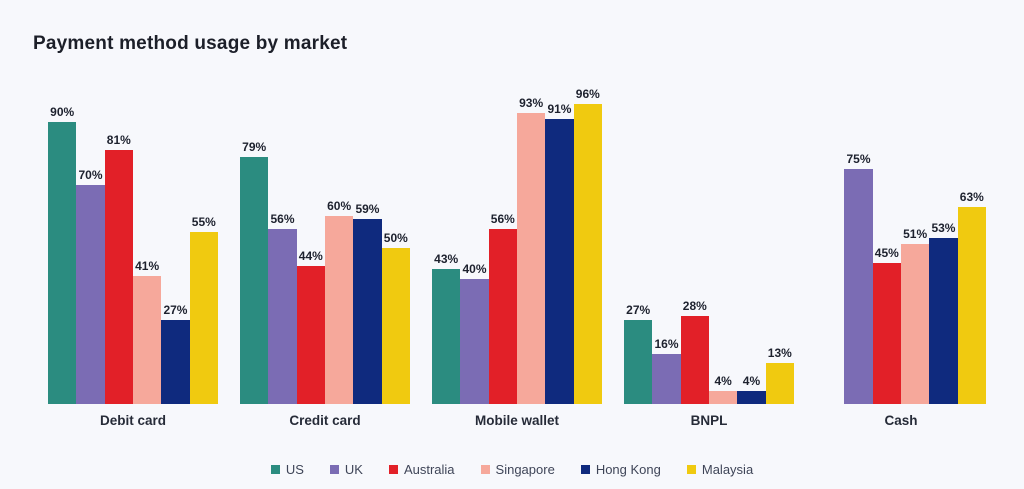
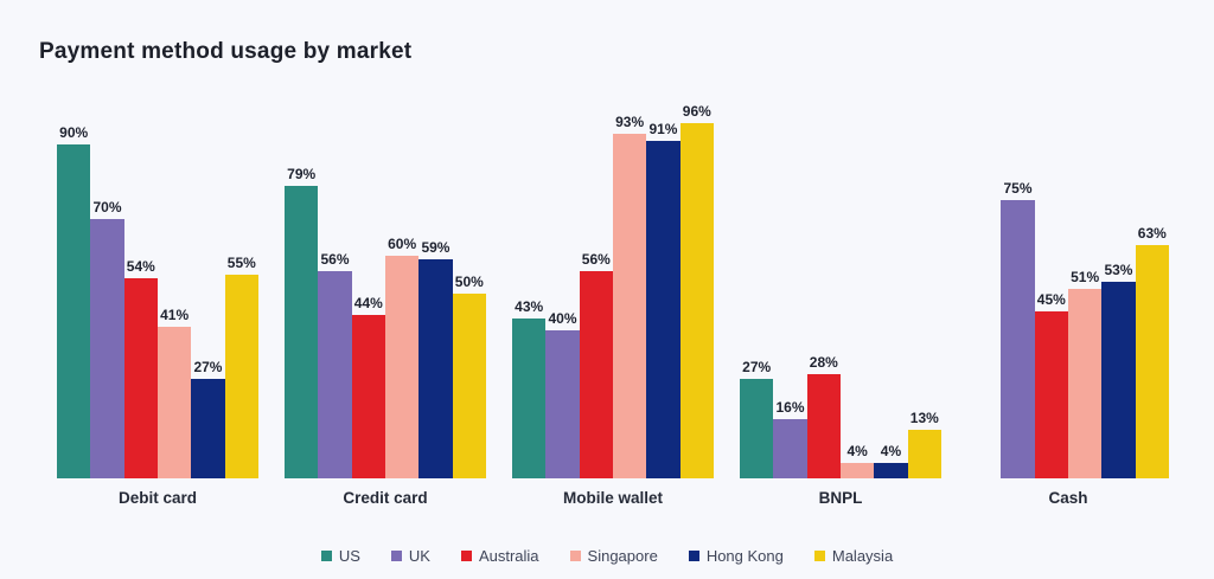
Australia/Debit card: 81% -> 54%
